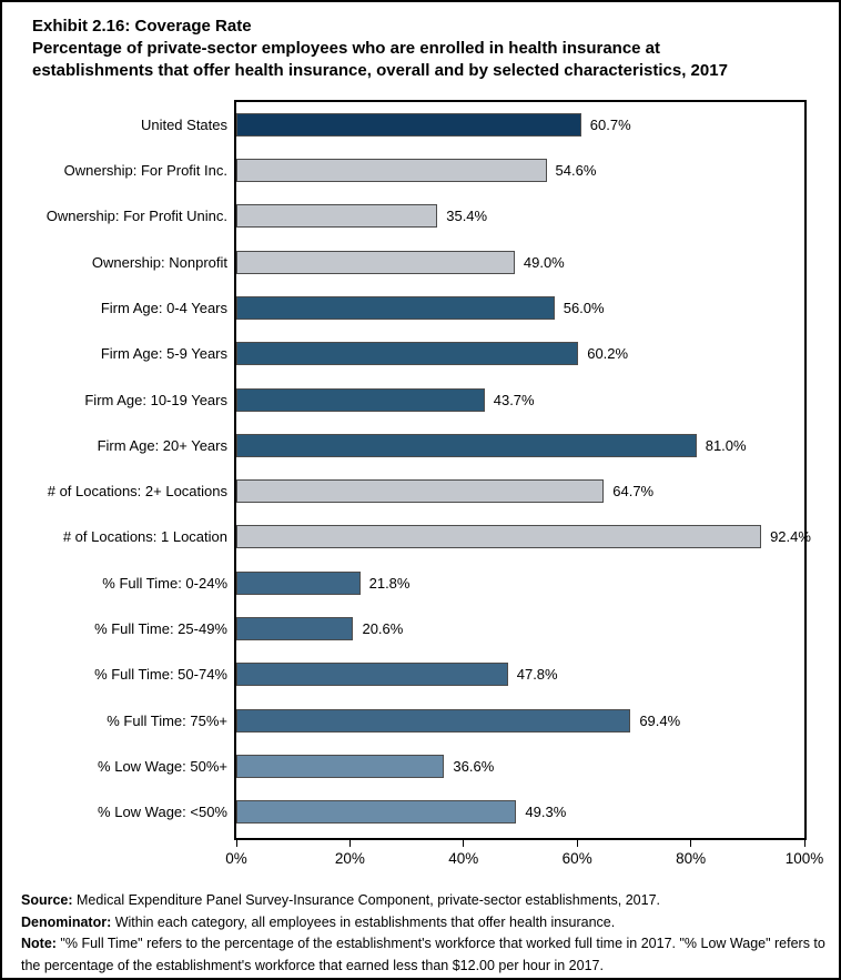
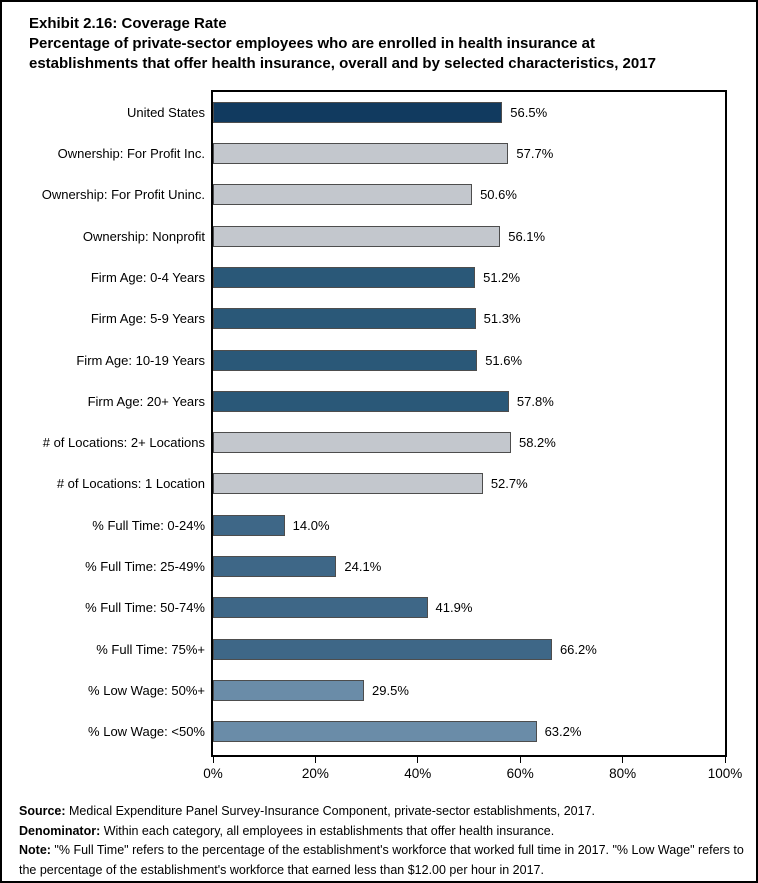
United States: 60.7% -> 56.5%
Ownership: For Profit Inc.: 54.6% -> 57.7%
Ownership: For Profit Uninc.: 35.4% -> 50.6%
Ownership: Nonprofit: 49.0% -> 56.1%
Firm Age: 0-4 Years: 56.0% -> 51.2%
Firm Age: 5-9 Years: 60.2% -> 51.3%
Firm Age: 10-19 Years: 43.7% -> 51.6%
Firm Age: 20+ Years: 81.0% -> 57.8%
# of Locations: 2+ Locations: 64.7% -> 58.2%
# of Locations: 1 Location: 92.4% -> 52.7%
% Full Time: 0-24%: 21.8% -> 14.0%
% Full Time: 25-49%: 20.6% -> 24.1%
% Full Time: 50-74%: 47.8% -> 41.9%
% Full Time: 75%+: 69.4% -> 66.2%
% Low Wage: 50%+: 36.6% -> 29.5%
% Low Wage: <50%: 49.3% -> 63.2%
